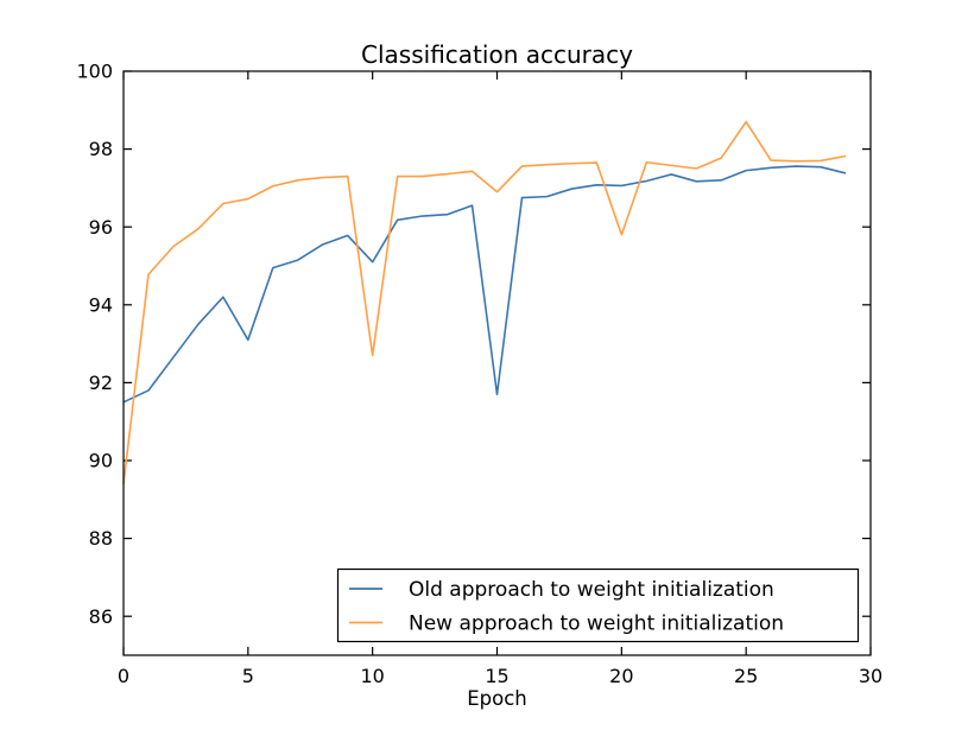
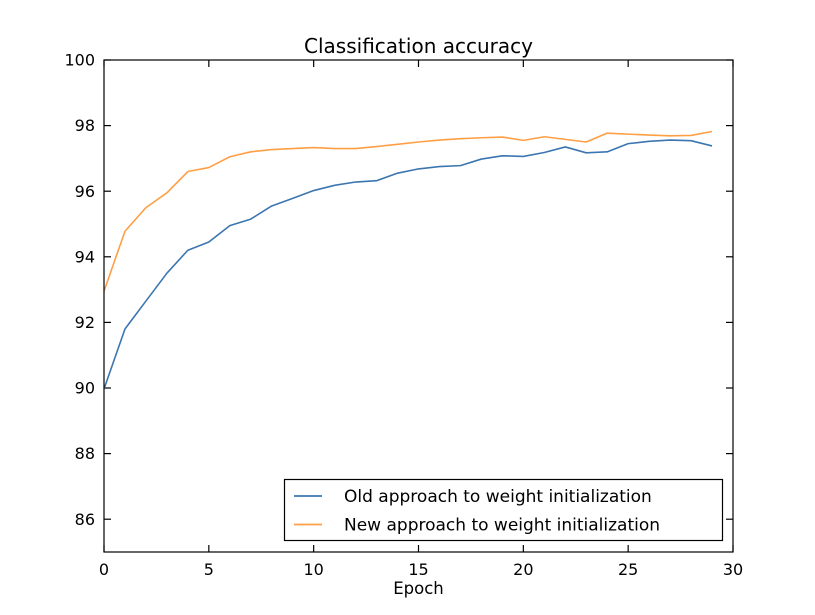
Old approach to weight initialization/0: 91.5 -> 90.0
New approach to weight initialization/0: 89.4 -> 93.0
Old approach to weight initialization/5: 93.1 -> 94.5
Old approach to weight initialization/10: 95.1 -> 96.0
New approach to weight initialization/10: 92.7 -> 97.3
Old approach to weight initialization/15: 91.7 -> 96.7
New approach to weight initialization/15: 96.9 -> 97.5
New approach to weight initialization/20: 95.8 -> 97.5
New approach to weight initialization/25: 98.7 -> 97.7
